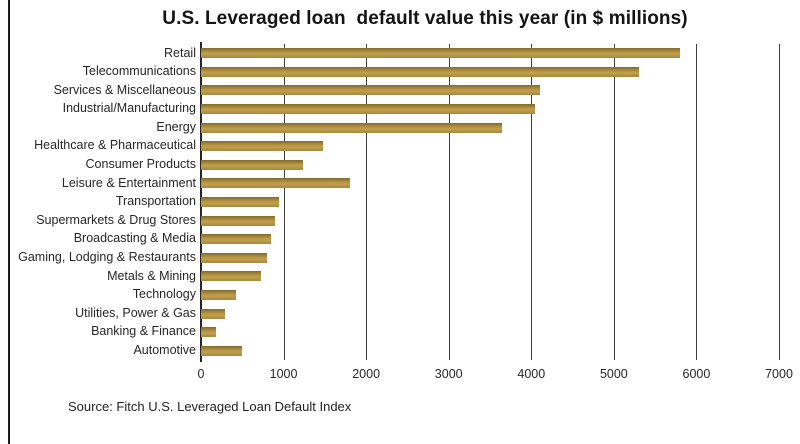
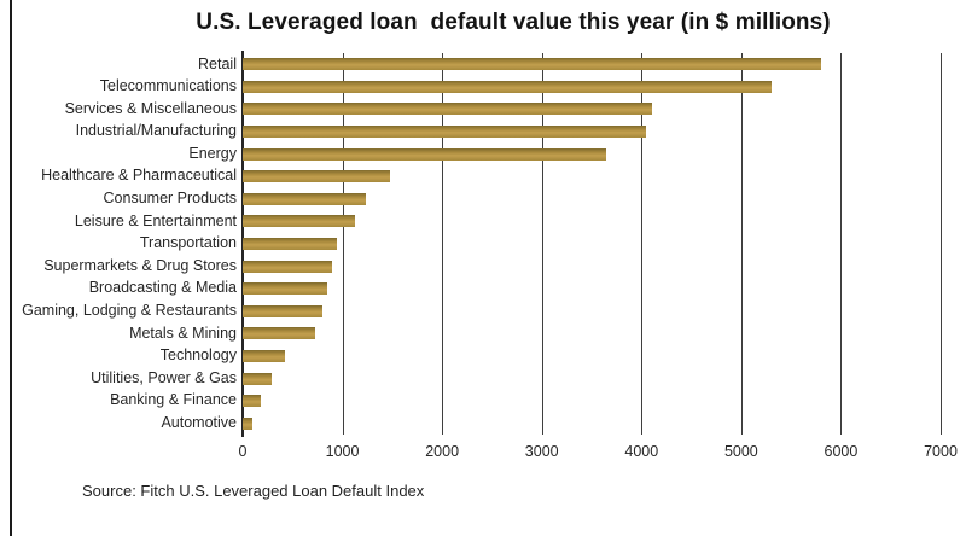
Leisure & Entertainment: 1800 -> 1100
Automotive: 500 -> 100
